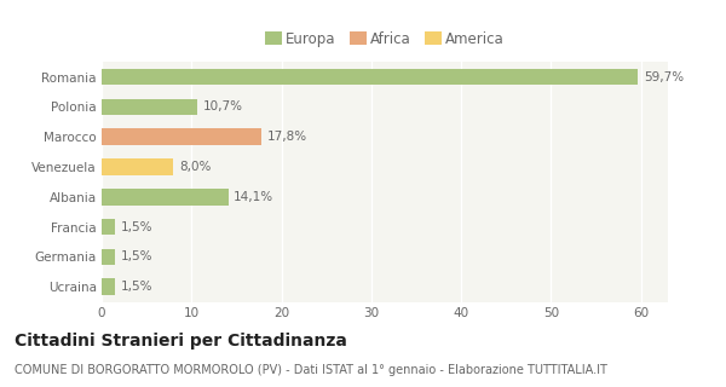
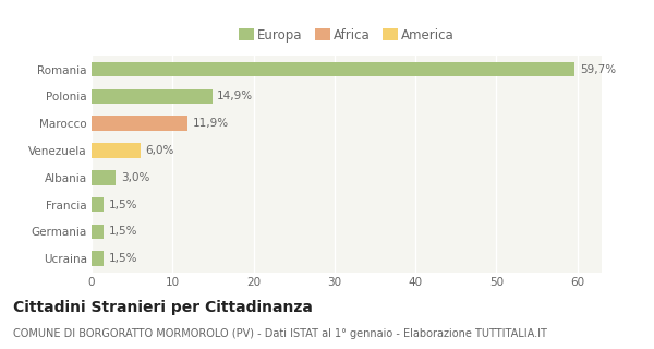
Polonia: 10,7% -> 14,9%
Marocco: 17,8% -> 11,9%
Venezuela: 8,0% -> 6,0%
Albania: 14,1% -> 3,0%
